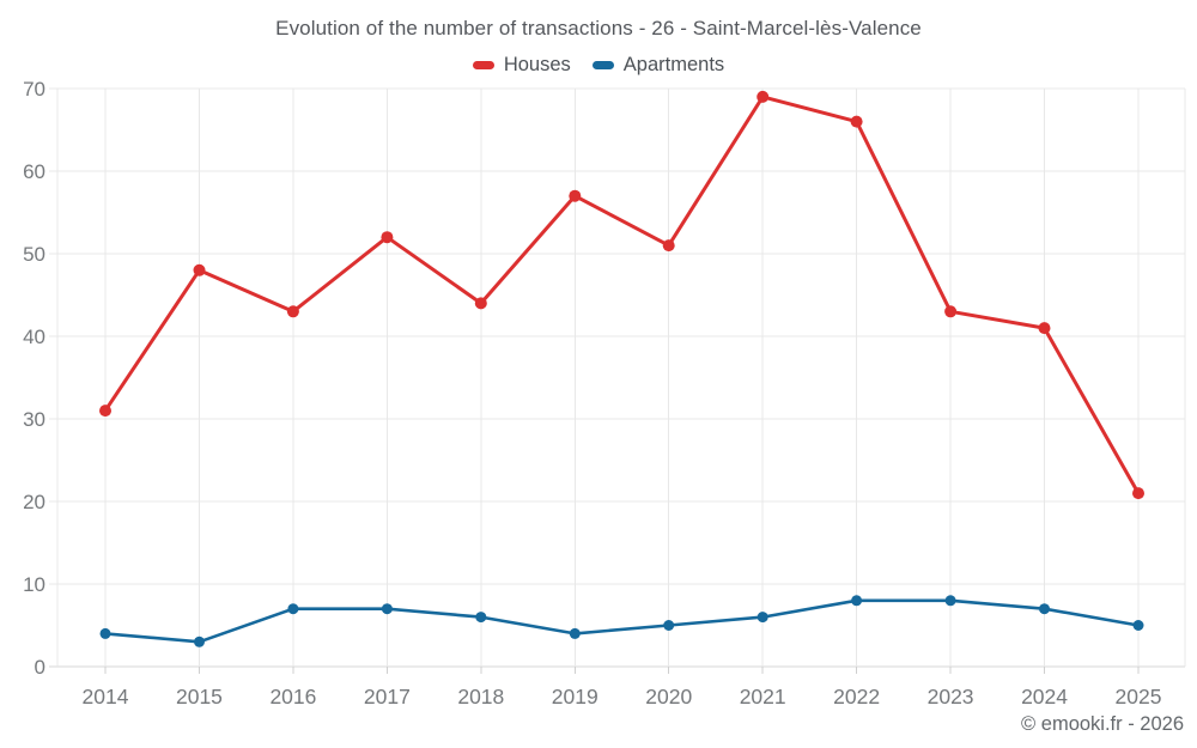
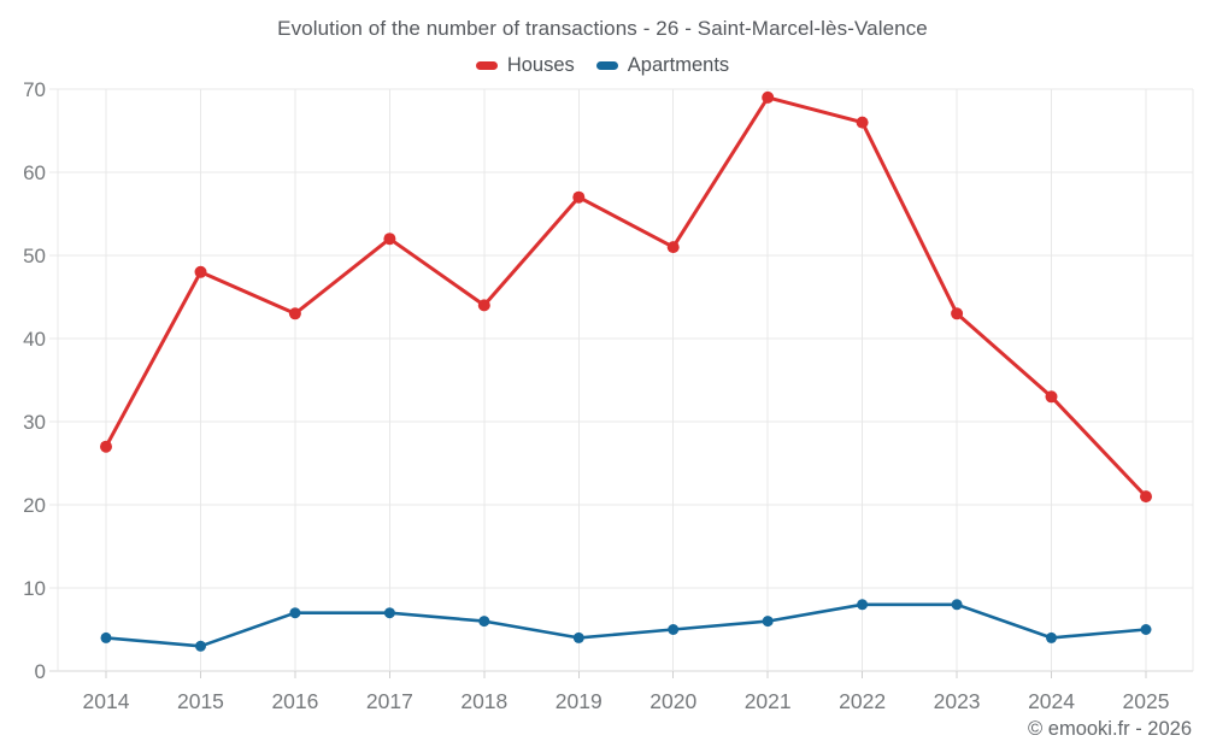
Houses/2014: 31 -> 27
Houses/2024: 41 -> 33
Apartments/2024: 7 -> 4
